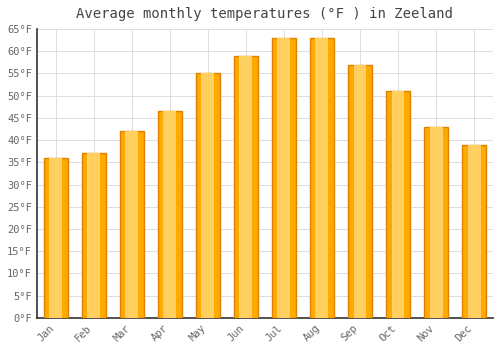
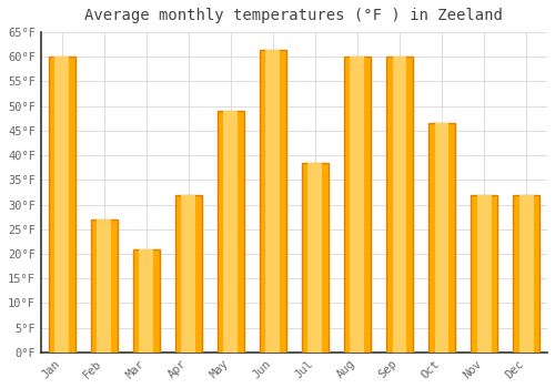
Jan: 36.0°F -> 60.0°F
Feb: 37.0°F -> 27.0°F
Mar: 42.0°F -> 21.0°F
Apr: 46.5°F -> 32.0°F
May: 55.0°F -> 49.0°F
Jun: 59.0°F -> 61.5°F
Jul: 63.0°F -> 38.5°F
Aug: 63.0°F -> 60.0°F
Sep: 57.0°F -> 60.0°F
Oct: 51.0°F -> 46.5°F
Nov: 43.0°F -> 32.0°F
Dec: 39.0°F -> 32.0°F
